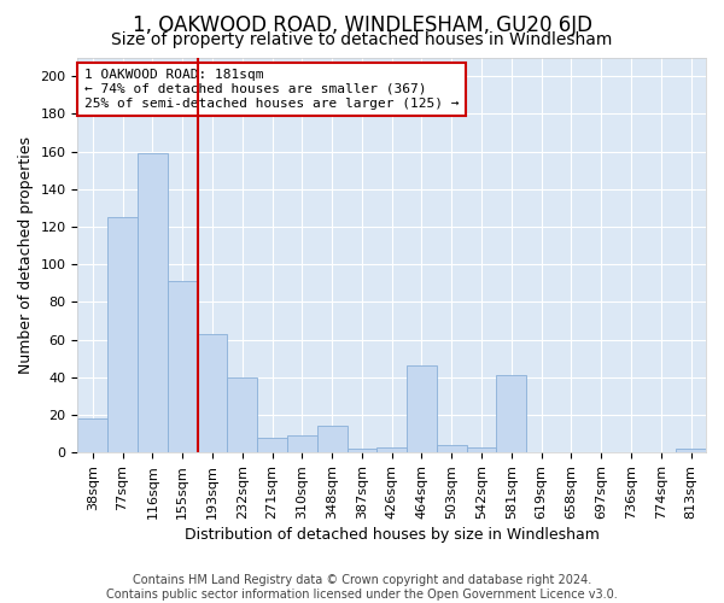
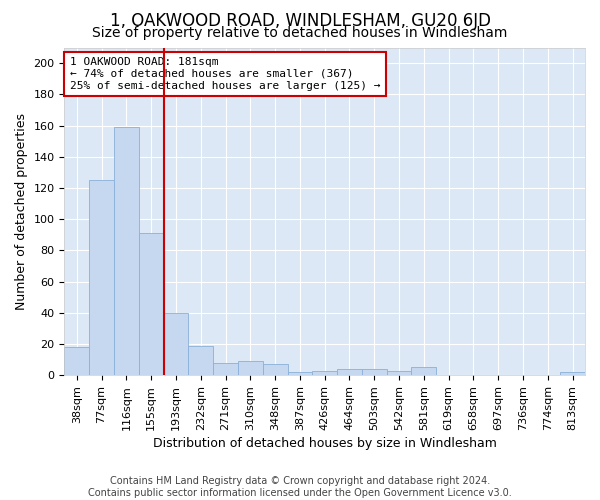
193sqm: 63 -> 40
232sqm: 40 -> 19
348sqm: 14 -> 7
464sqm: 46 -> 4
581sqm: 41 -> 5
